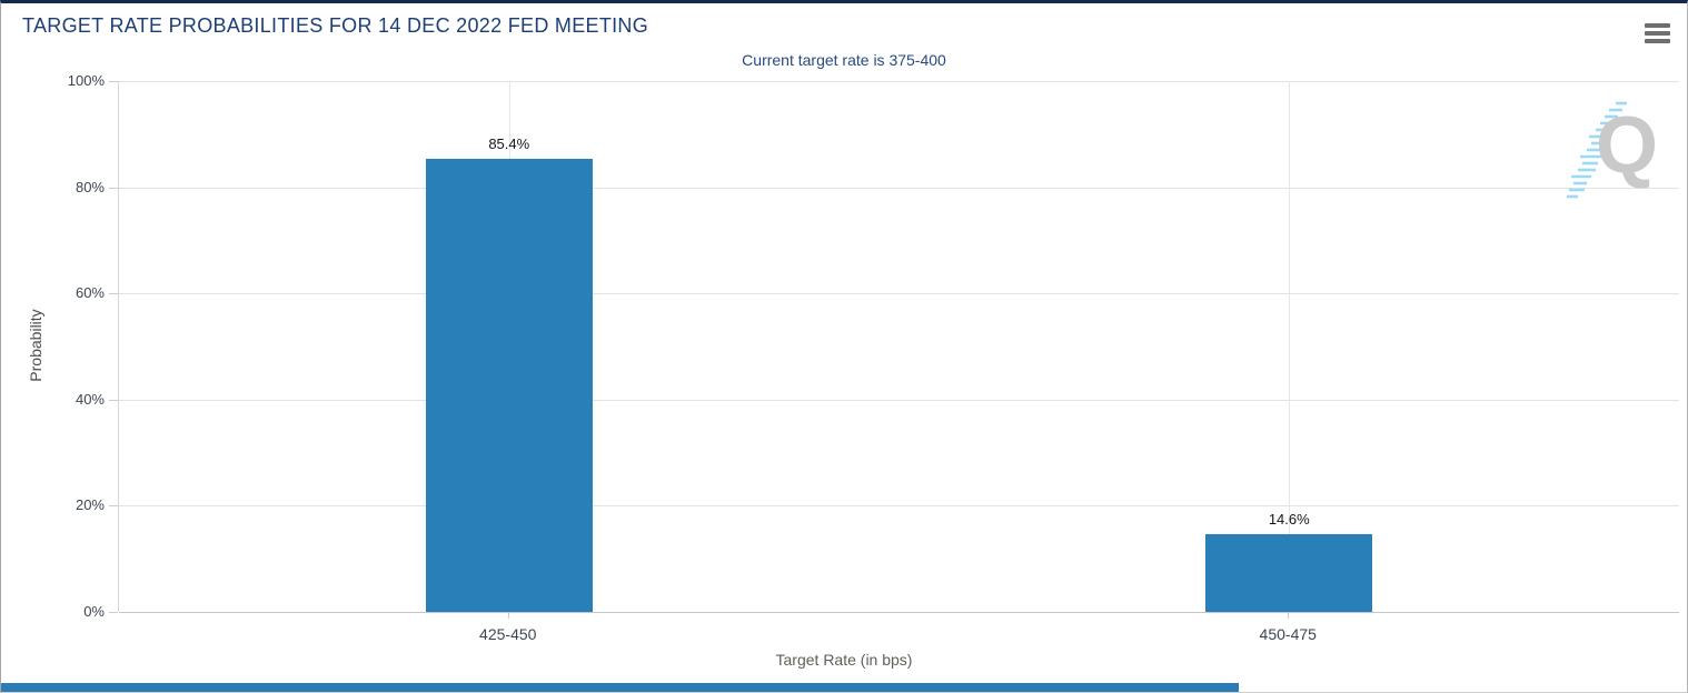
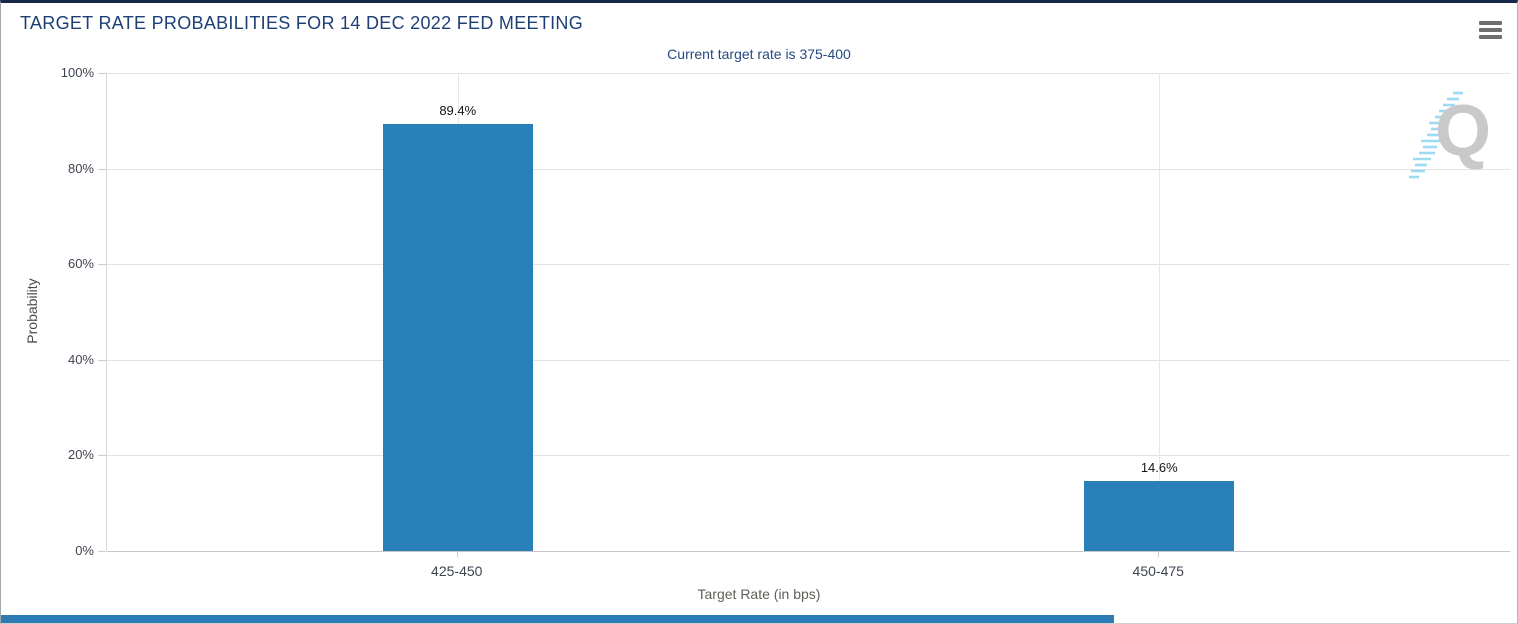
425-450: 85.4% -> 89.4%
